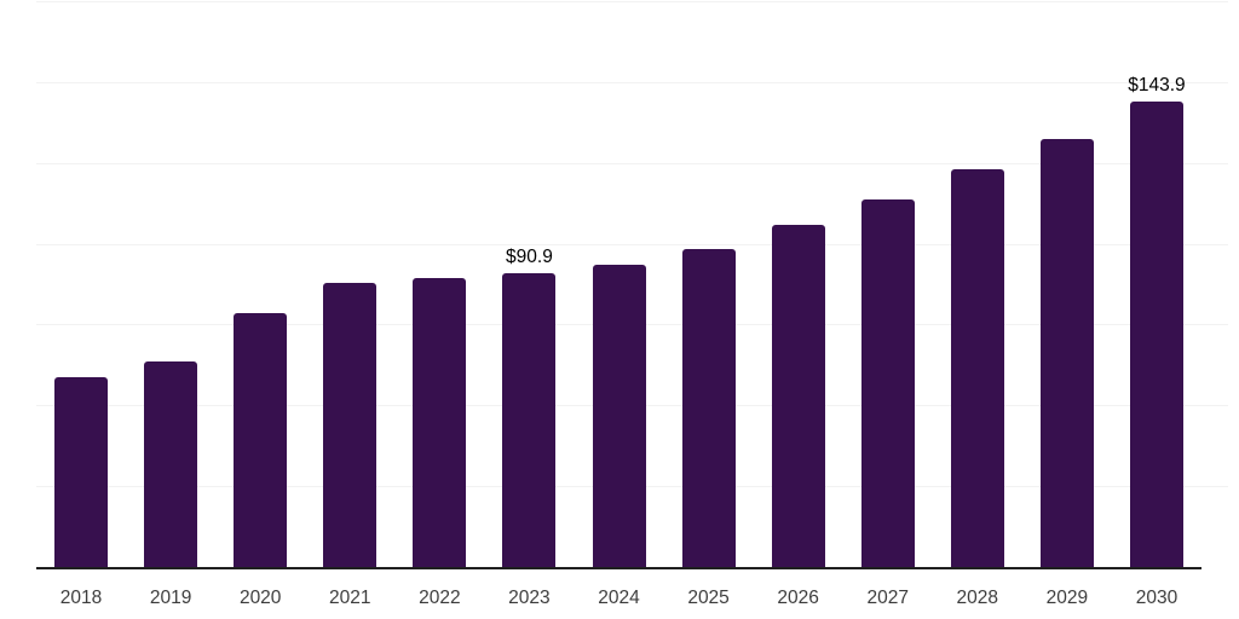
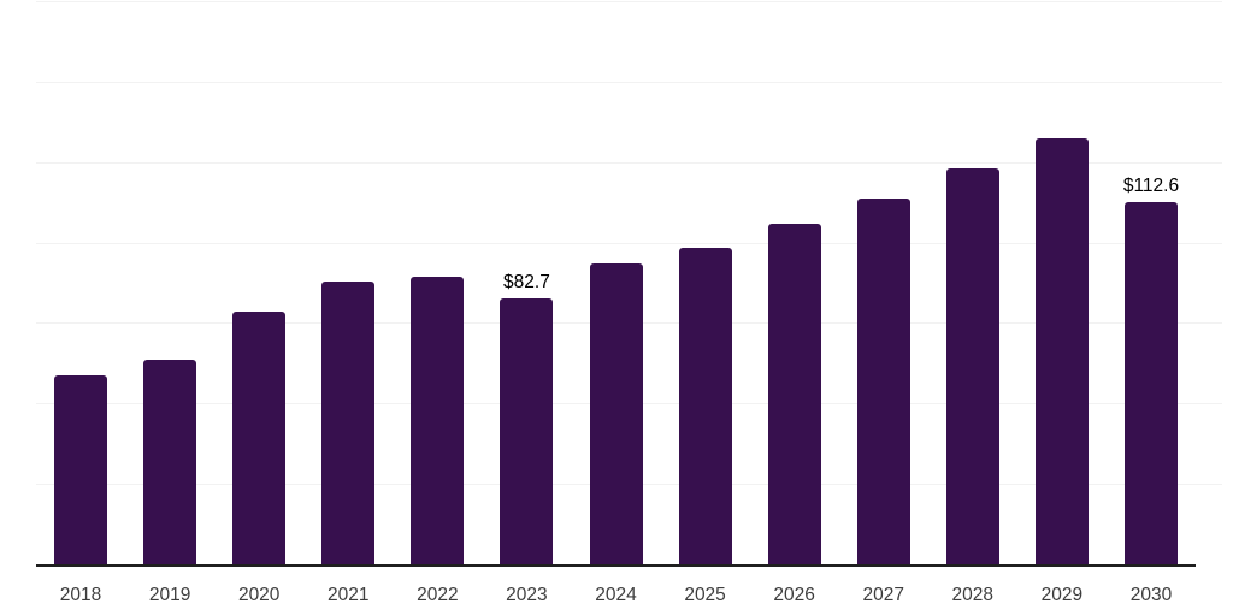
2023: $90.9 -> $82.7
2030: $143.9 -> $112.6
